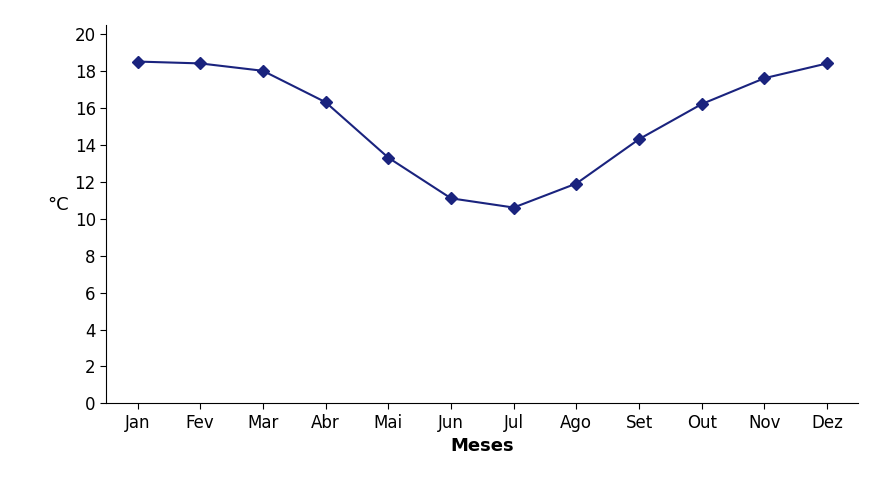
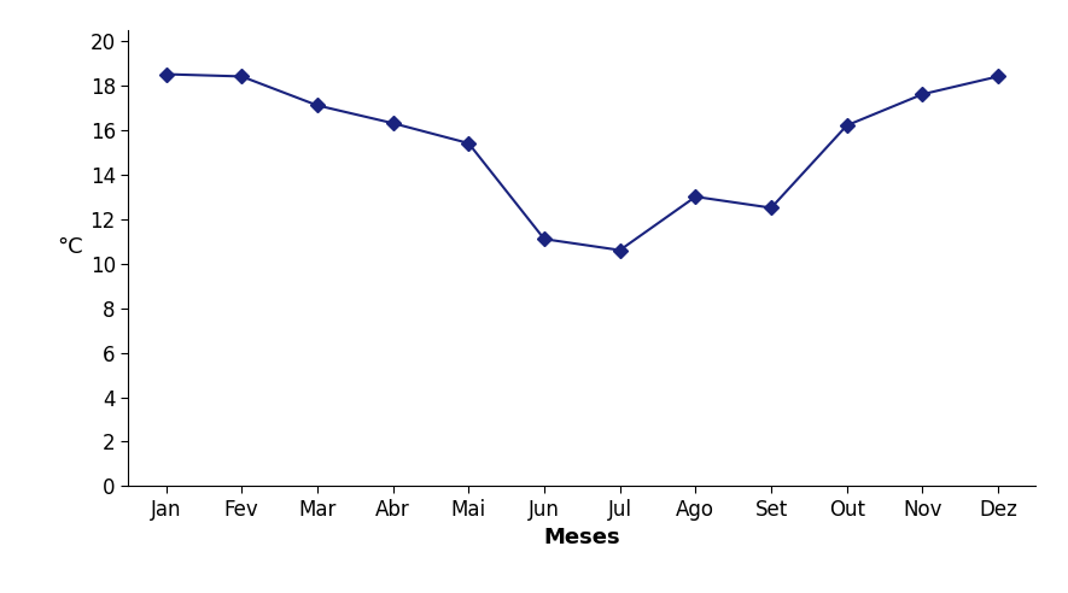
Mar: 18.0 -> 17.1
Mai: 13.3 -> 15.4
Ago: 11.9 -> 13.0
Set: 14.3 -> 12.5
